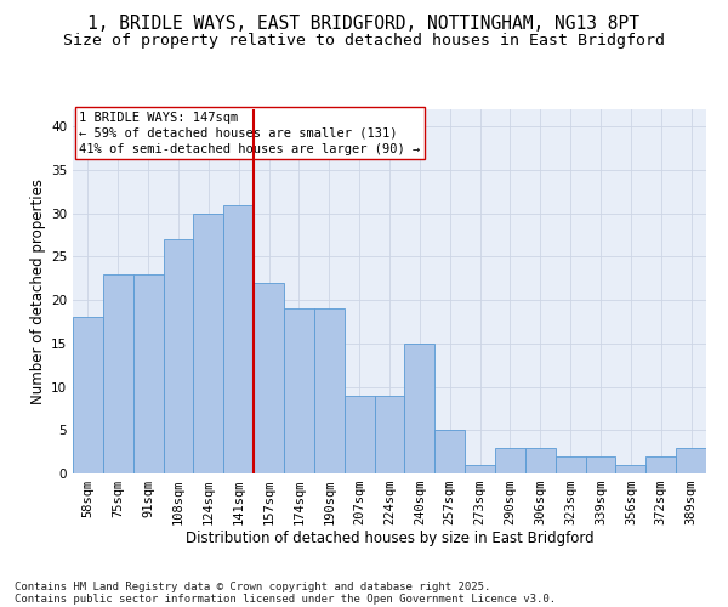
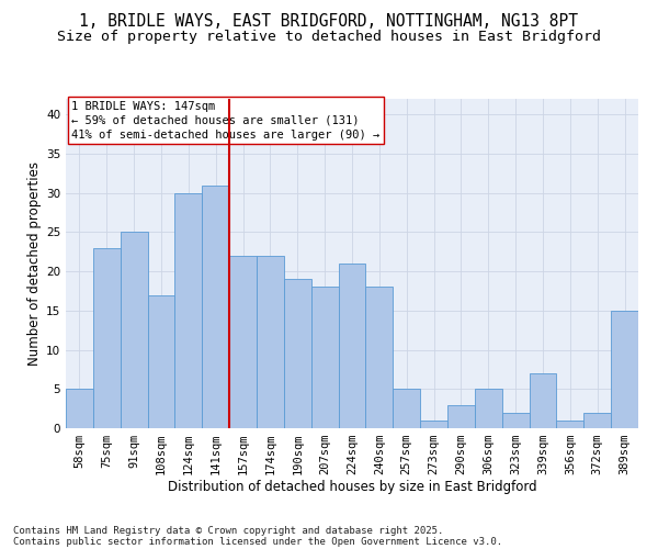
58sqm: 18 -> 5
91sqm: 23 -> 25
108sqm: 27 -> 17
174sqm: 19 -> 22
207sqm: 9 -> 18
224sqm: 9 -> 21
240sqm: 15 -> 18
306sqm: 3 -> 5
339sqm: 2 -> 7
389sqm: 3 -> 15
